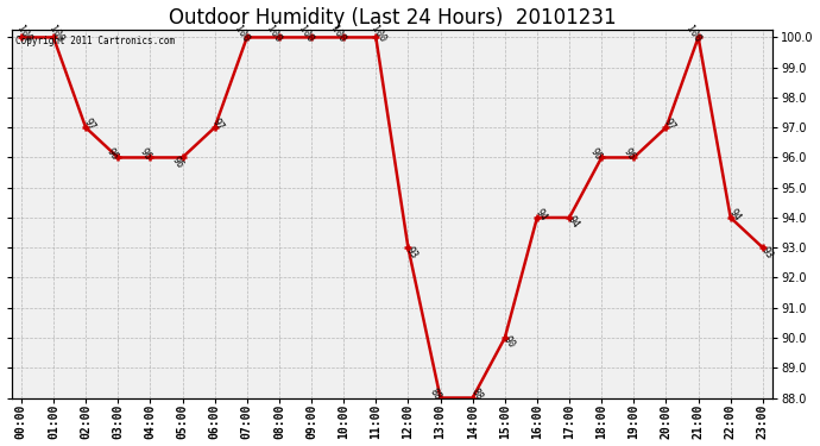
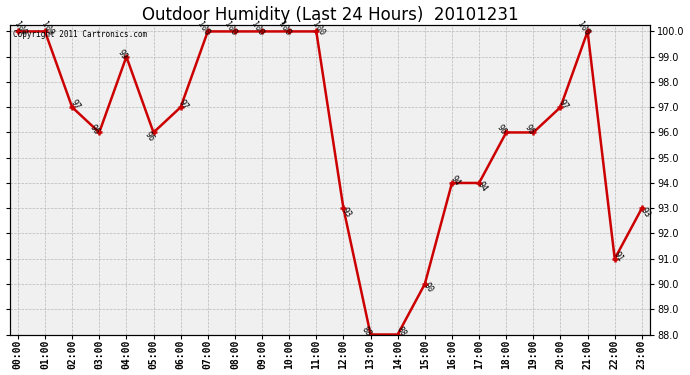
04:00: 96 -> 99
22:00: 94 -> 91
